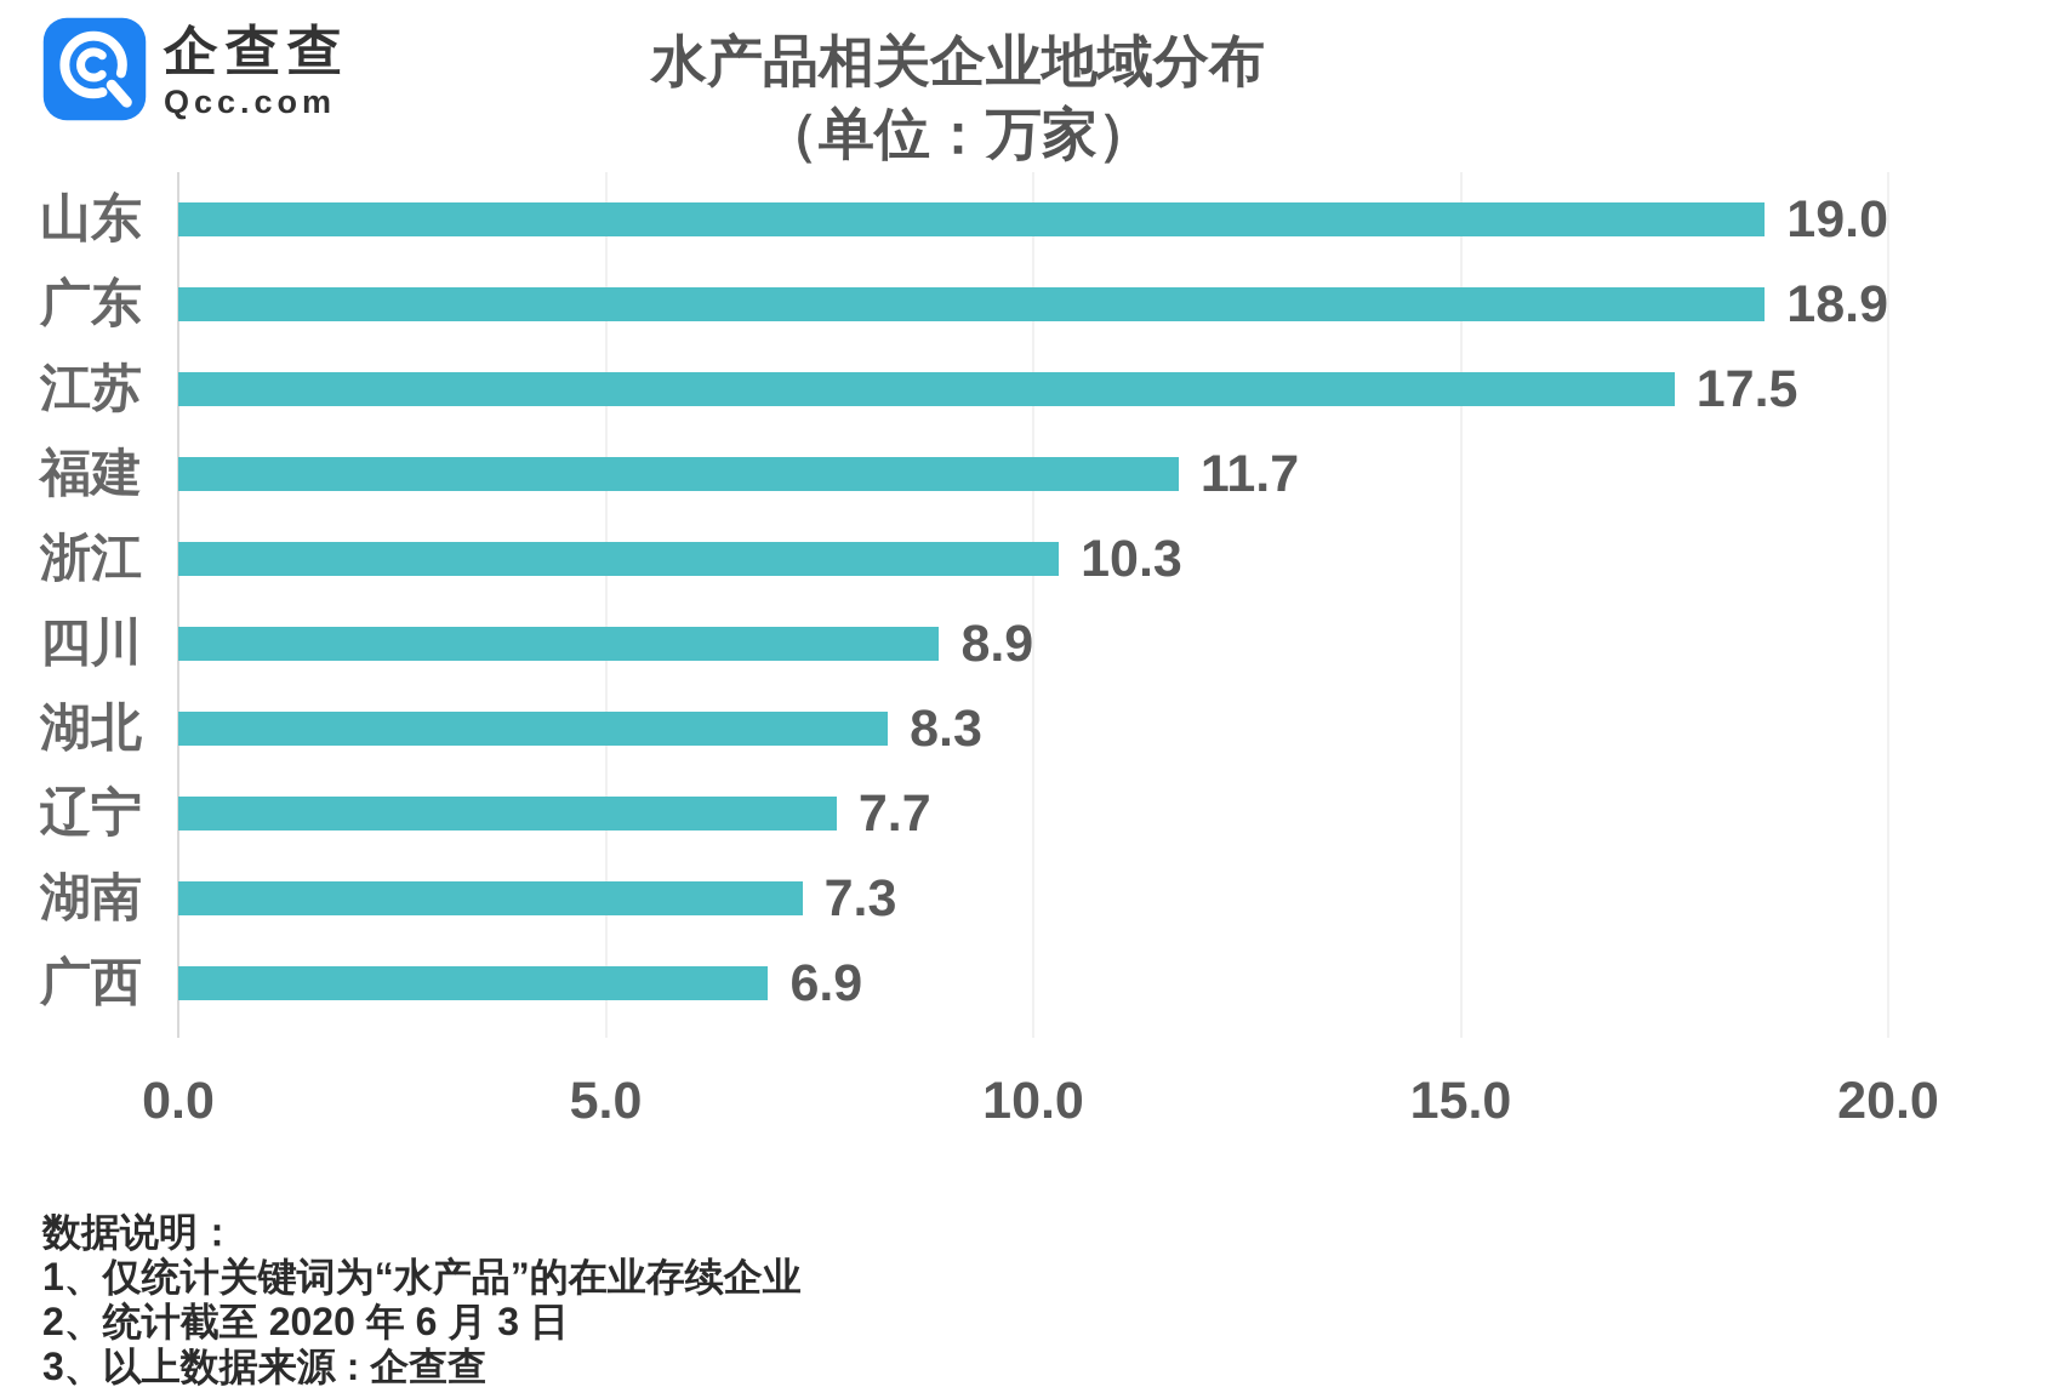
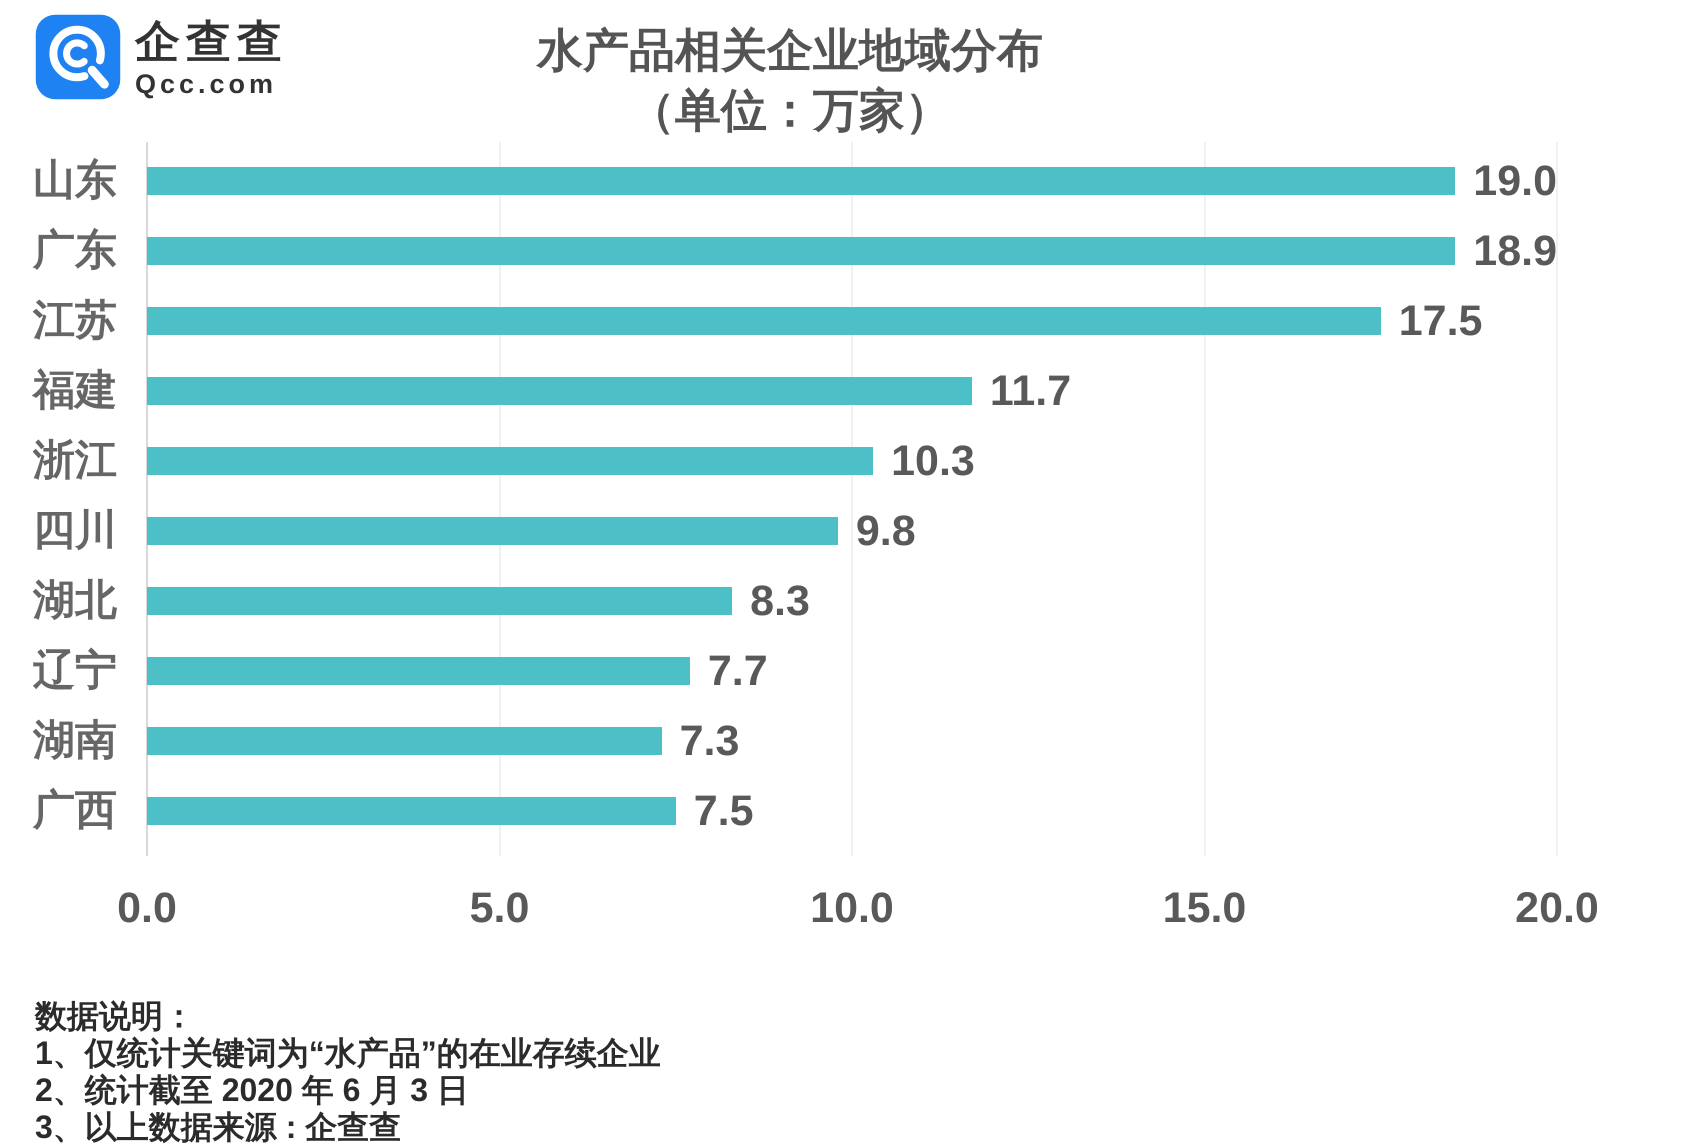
四川: 8.9 -> 9.8
广西: 6.9 -> 7.5
